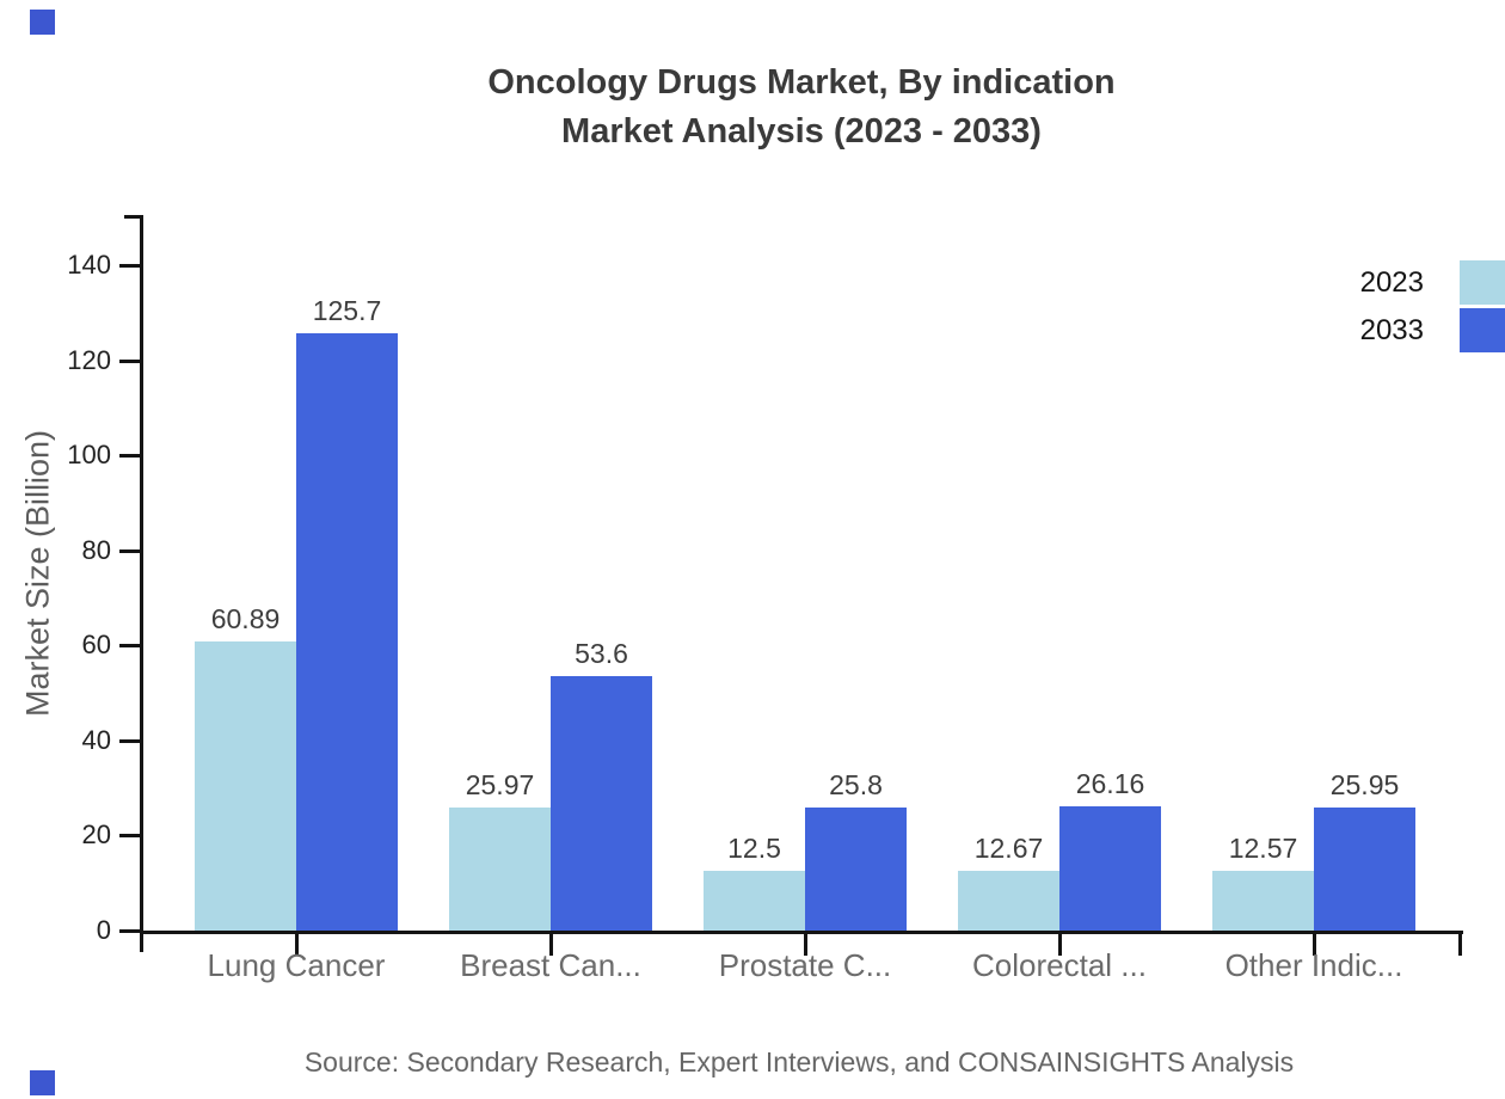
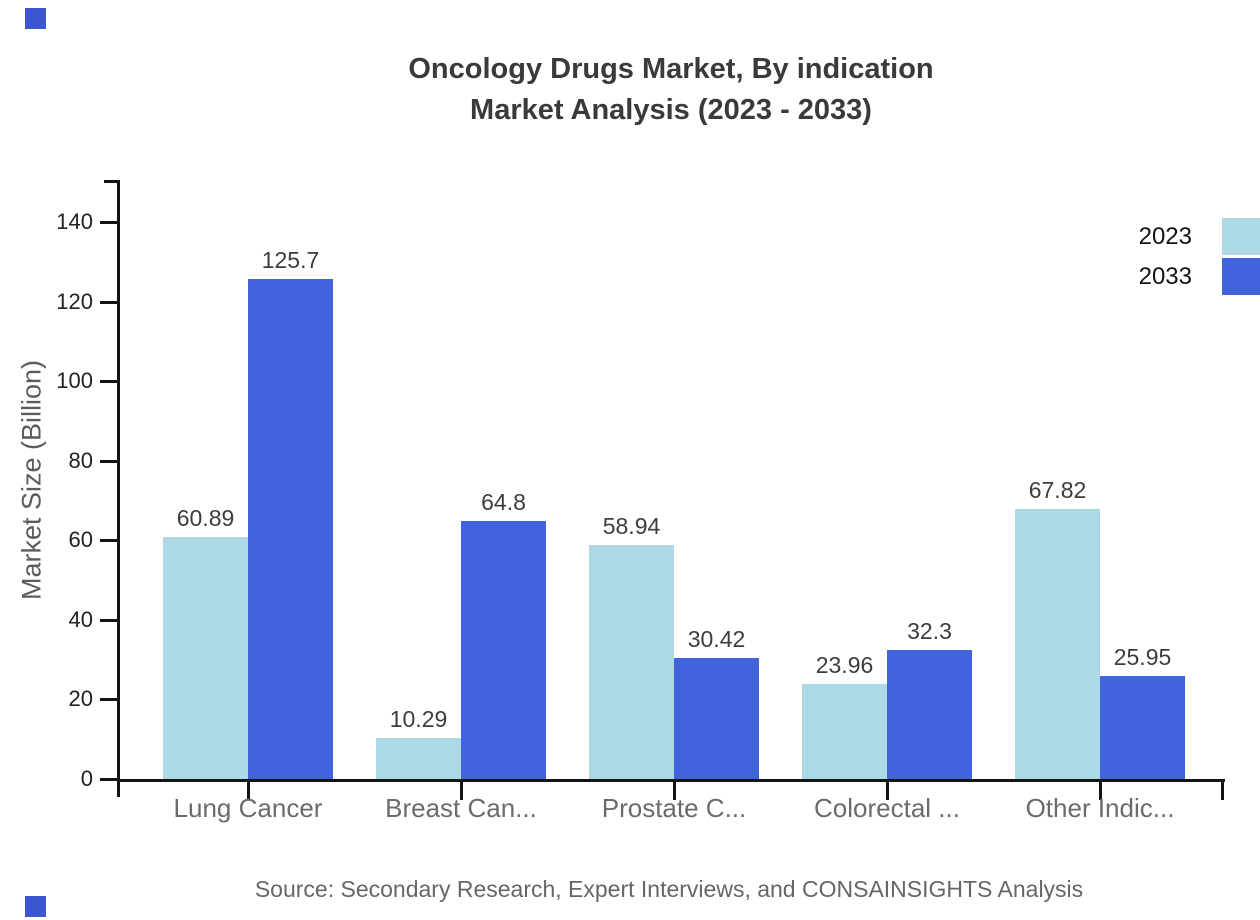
2023/Breast Can...: 25.97 -> 10.29
2033/Breast Can...: 53.6 -> 64.8
2023/Prostate C...: 12.5 -> 58.94
2033/Prostate C...: 25.8 -> 30.42
2023/Colorectal ...: 12.67 -> 23.96
2033/Colorectal ...: 26.16 -> 32.3
2023/Other Indic...: 12.57 -> 67.82
